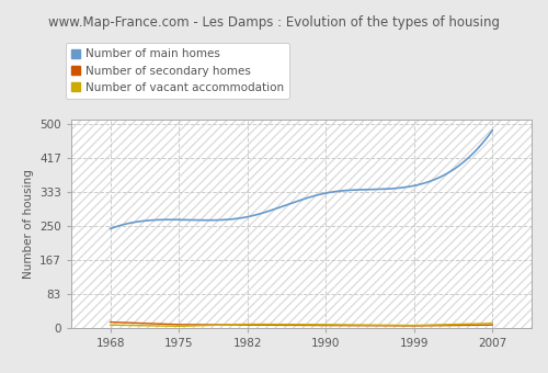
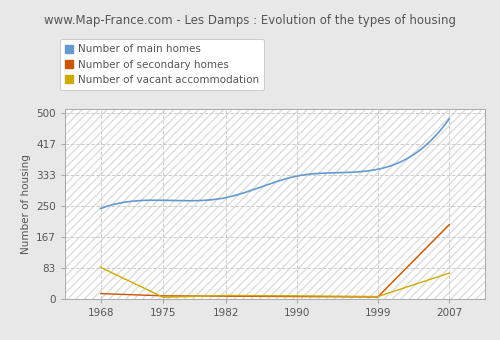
Number of vacant accommodation/1968: 8 -> 85
Number of secondary homes/2007: 8 -> 200
Number of vacant accommodation/2007: 12 -> 70
